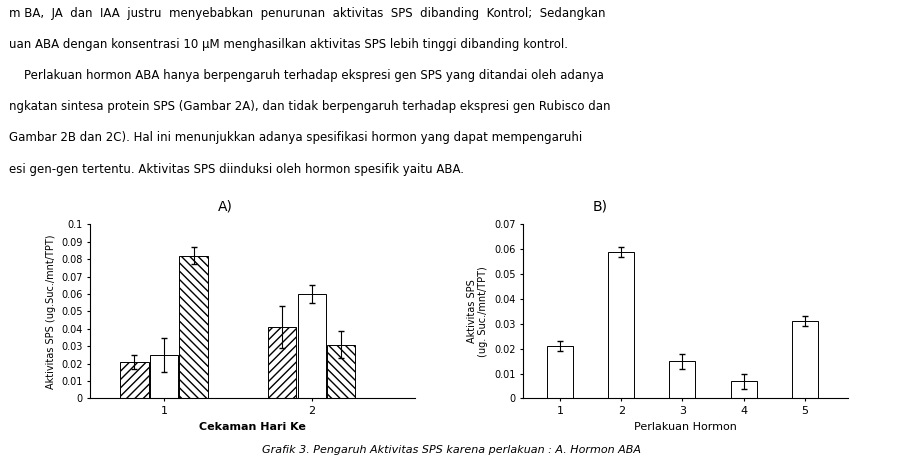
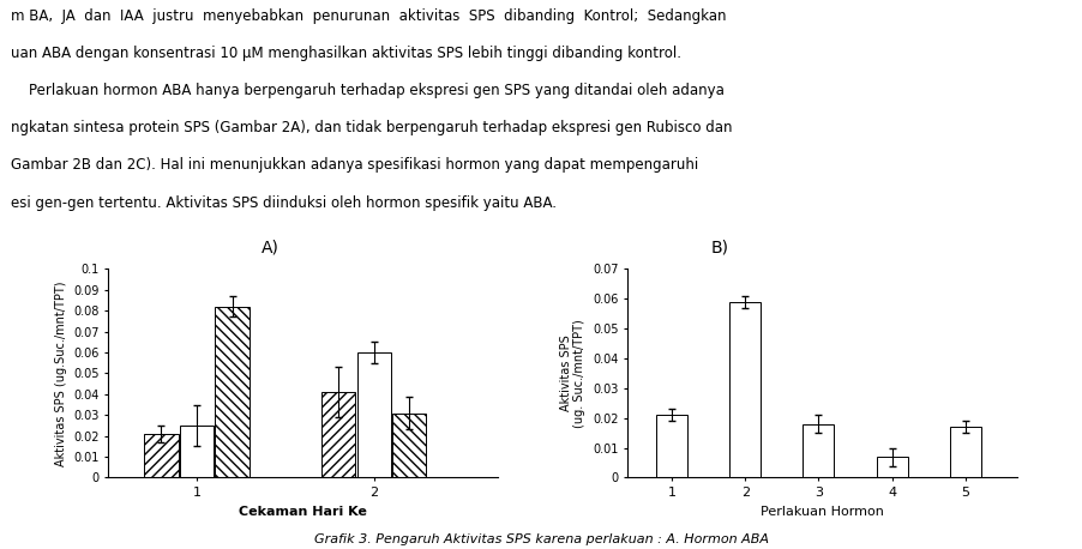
3: 0.015 -> 0.018
5: 0.031 -> 0.017
